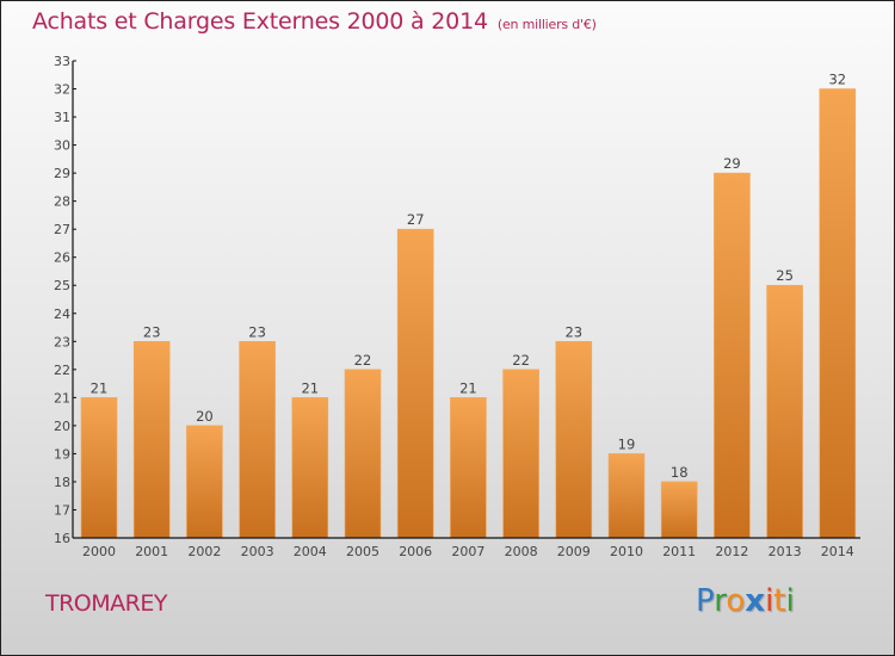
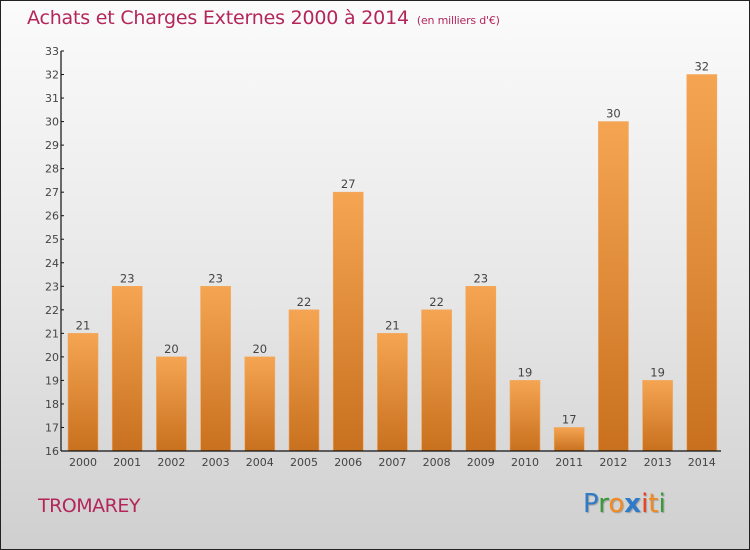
2004: 21 -> 20
2011: 18 -> 17
2012: 29 -> 30
2013: 25 -> 19
